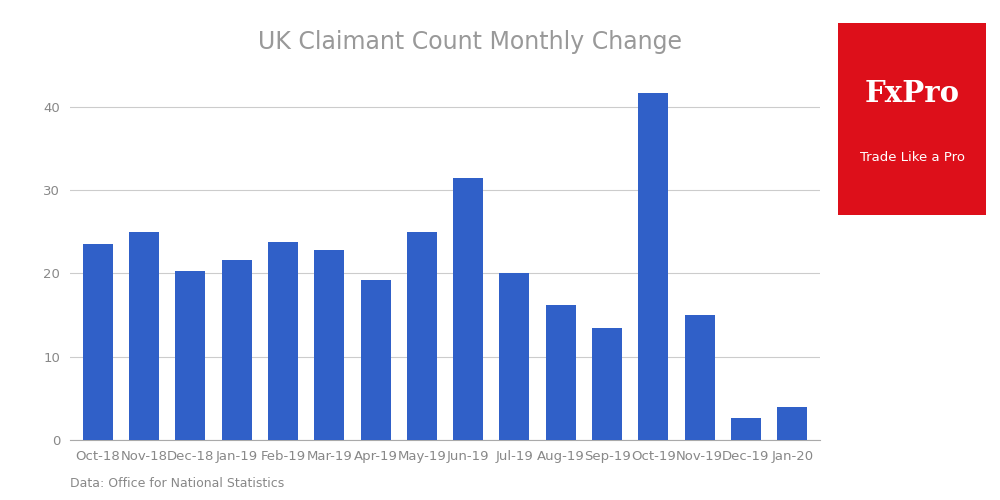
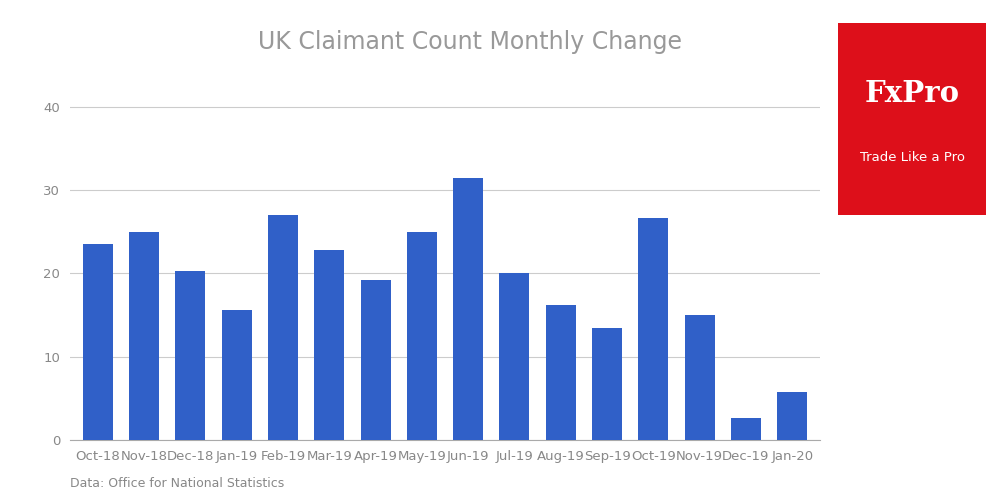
Jan-19: 21.6 -> 15.6
Feb-19: 23.8 -> 27.0
Oct-19: 41.6 -> 26.7
Jan-20: 4.0 -> 5.8
